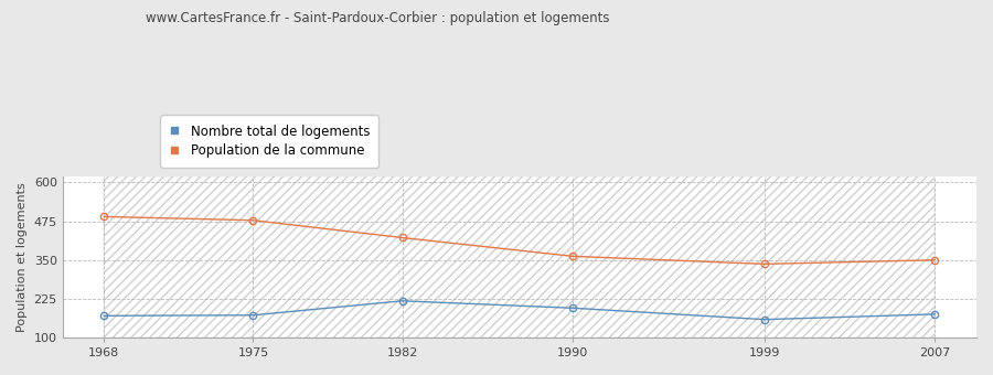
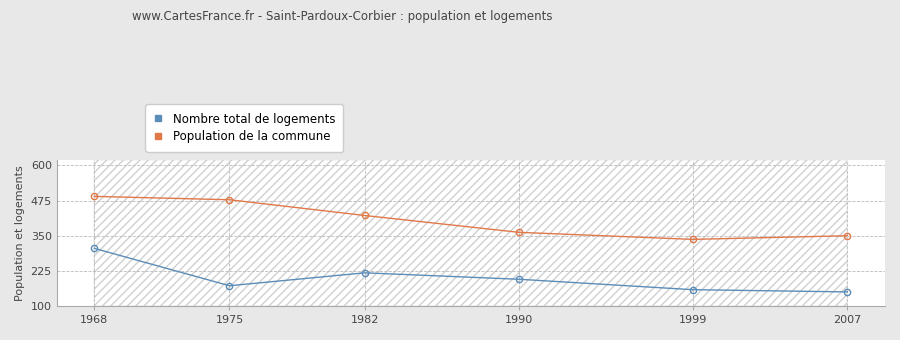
Nombre total de logements/1968: 170 -> 305
Nombre total de logements/2007: 175 -> 150
